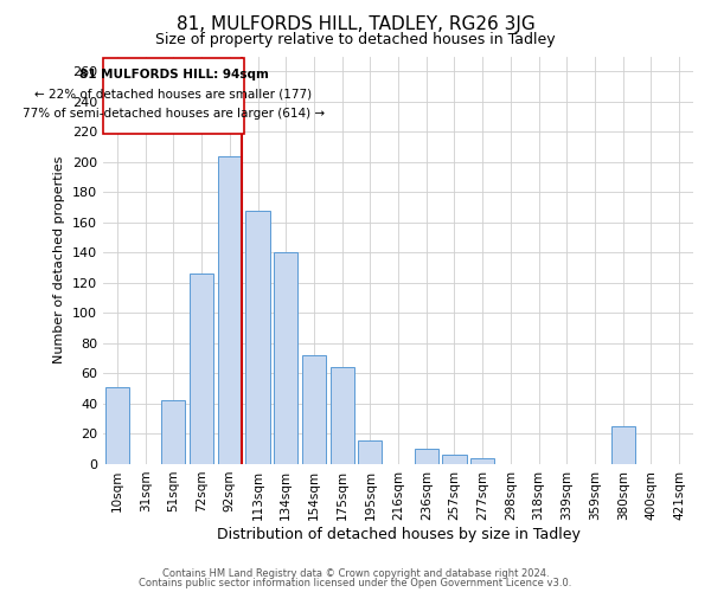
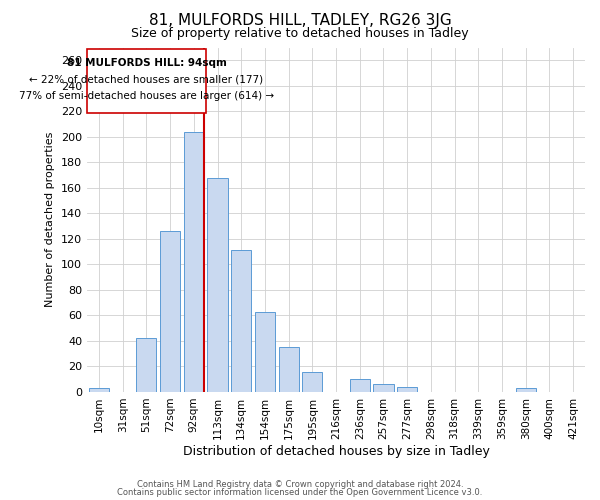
10sqm: 51 -> 3
134sqm: 140 -> 111
154sqm: 72 -> 63
175sqm: 64 -> 35
380sqm: 25 -> 3
